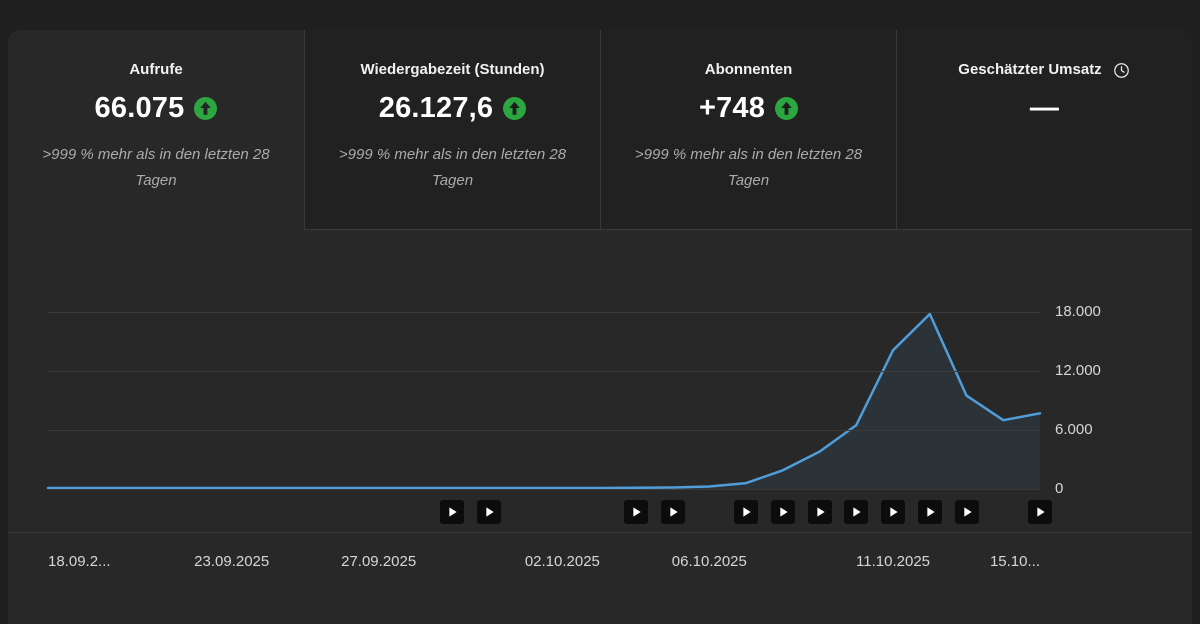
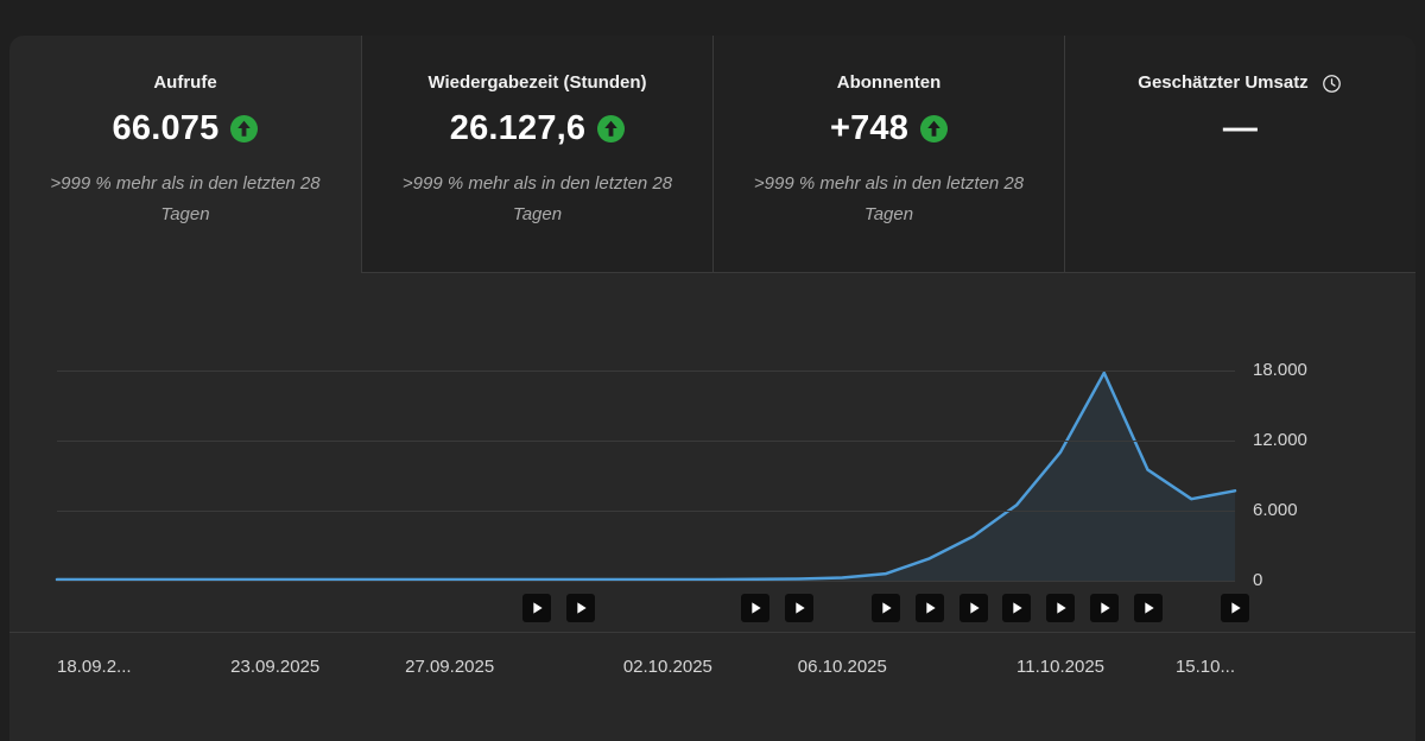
11.10.2025: 14000 -> 11000
